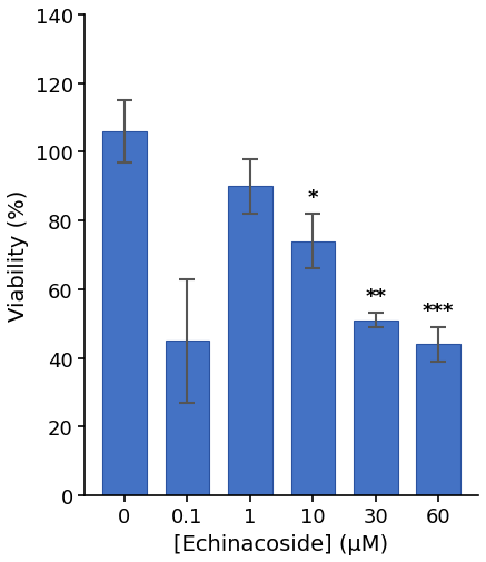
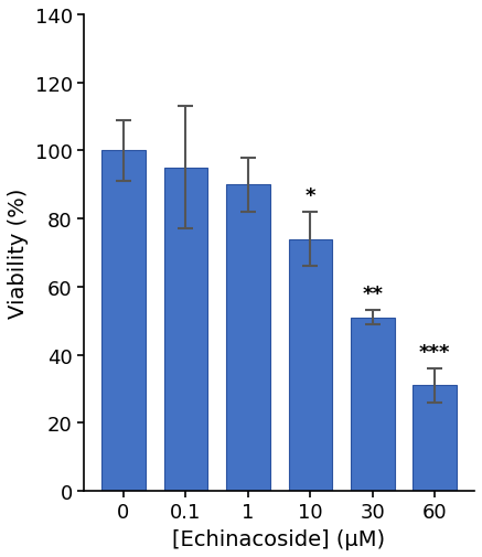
0: 106 -> 100
0.1: 45 -> 95
60: 44 -> 31
